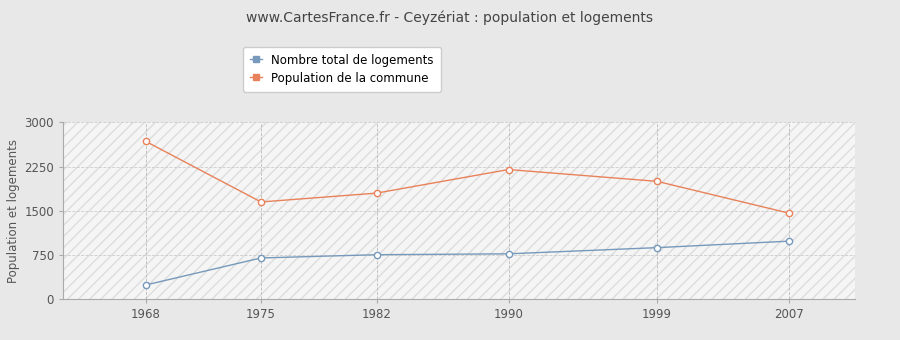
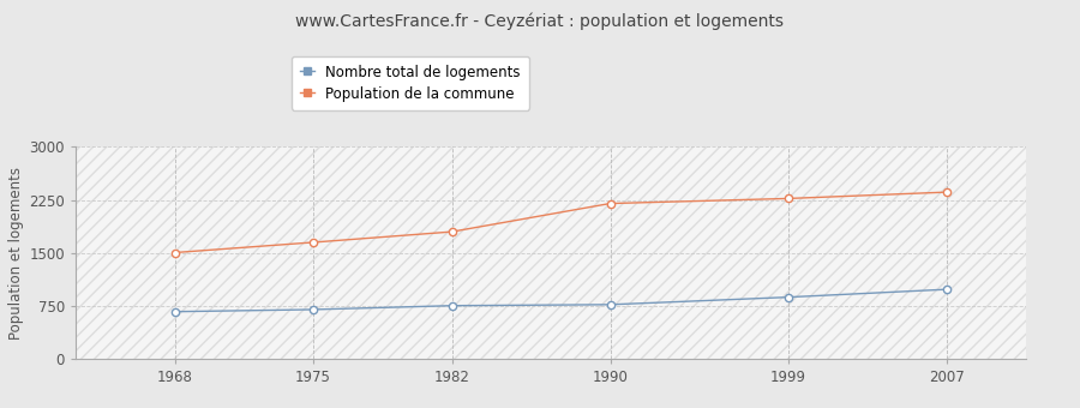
Nombre total de logements/1968: 240 -> 670
Population de la commune/1968: 2680 -> 1500
Population de la commune/1999: 2000 -> 2270
Population de la commune/2007: 1460 -> 2360
